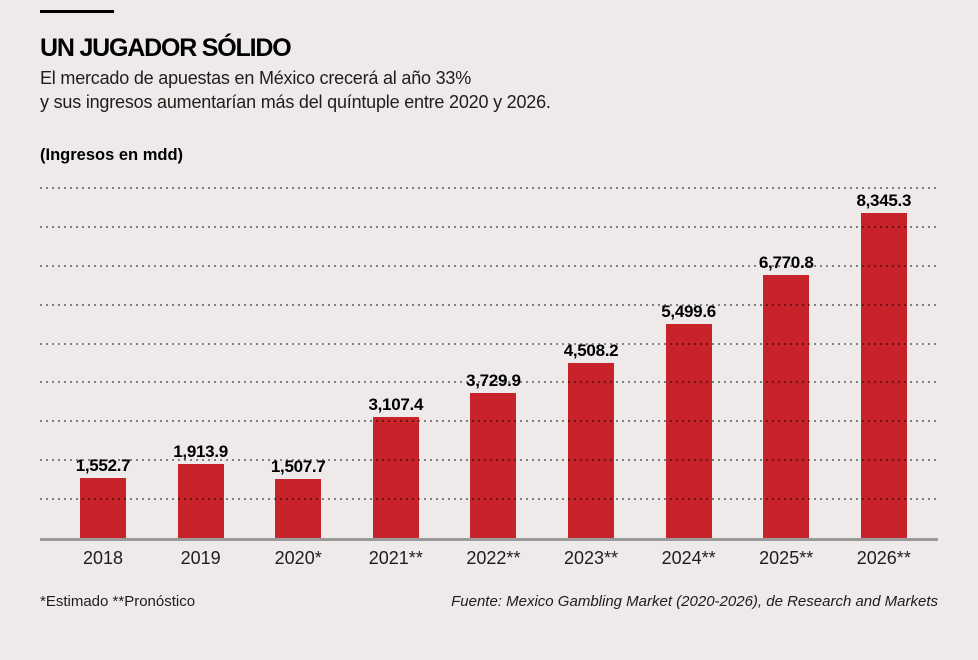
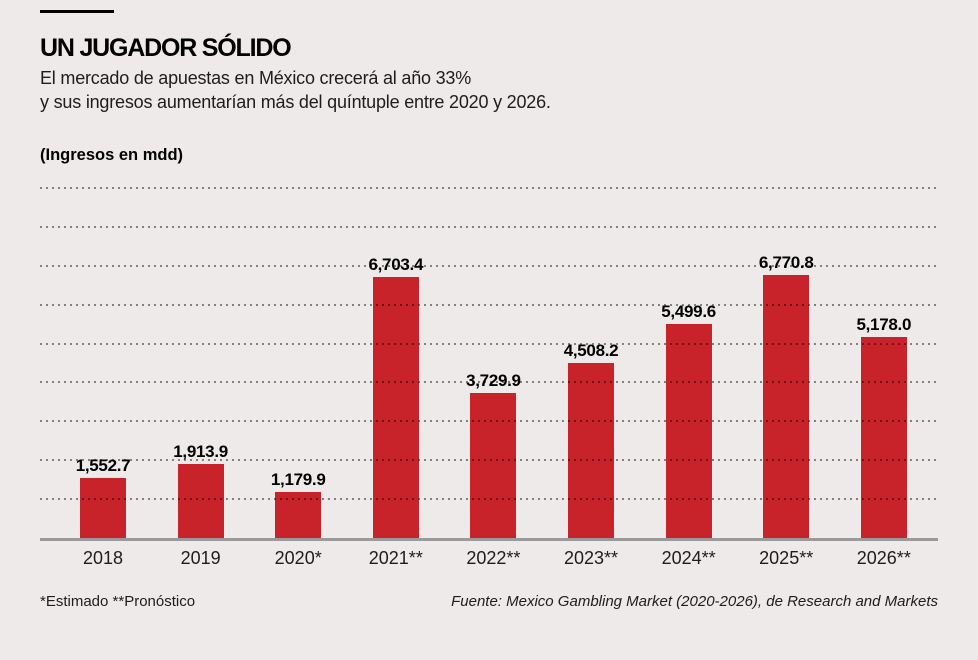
2020*: 1,507.7 -> 1,179.9
2021**: 3,107.4 -> 6,703.4
2026**: 8,345.3 -> 5,178.0
